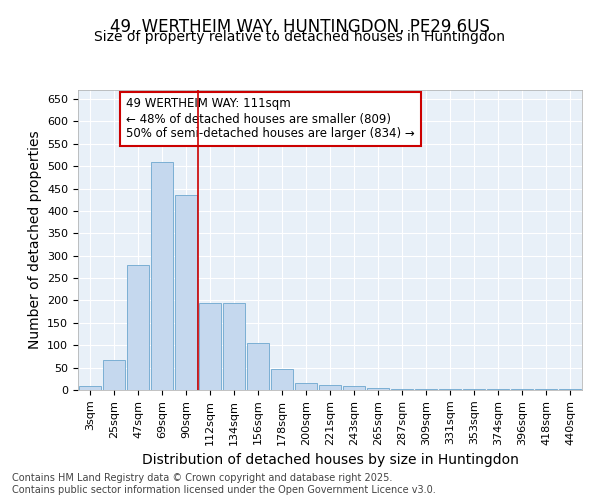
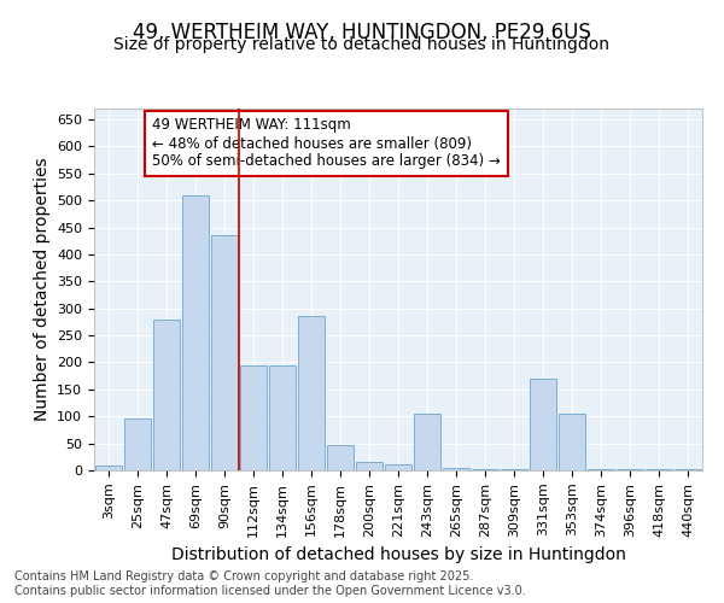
25sqm: 66 -> 95
156sqm: 105 -> 285
243sqm: 10 -> 105
331sqm: 2 -> 170
353sqm: 2 -> 105
